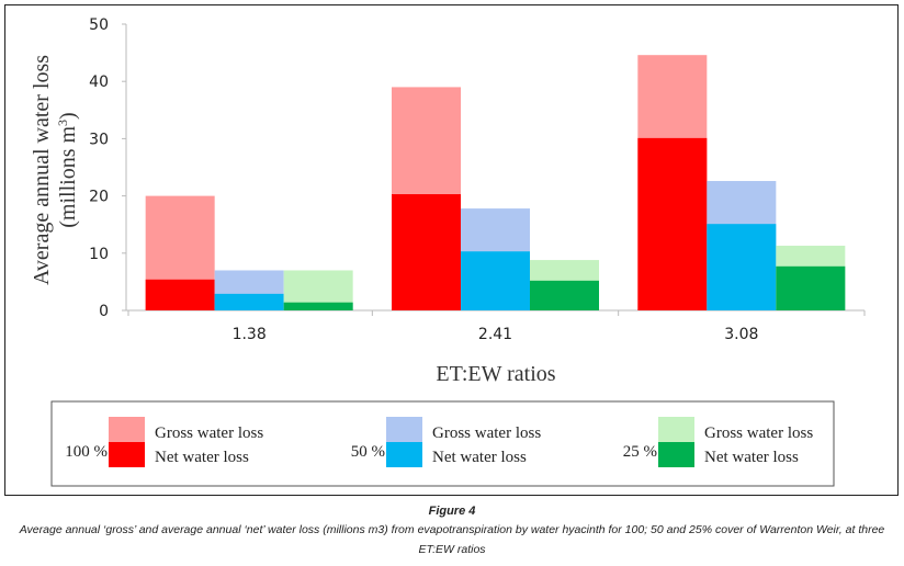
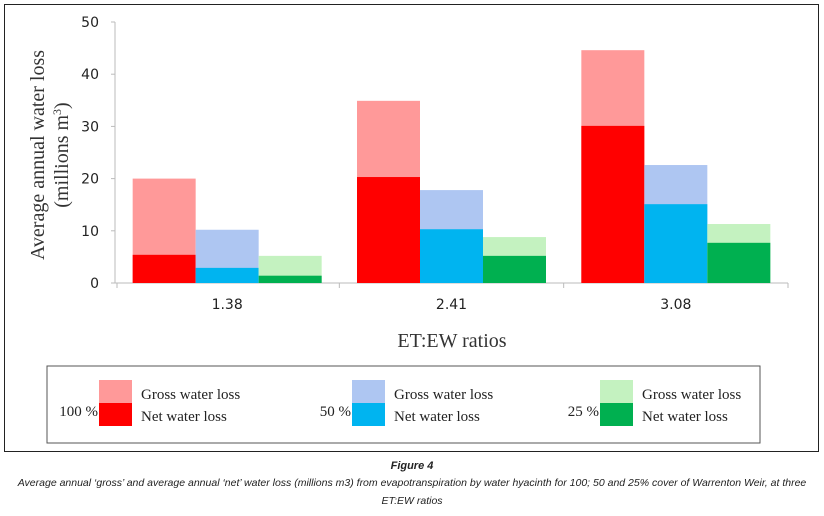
50 % Gross water loss/1.38: 7 -> 10
25 % Gross water loss/1.38: 7 -> 5
100 % Gross water loss/2.41: 39 -> 35
